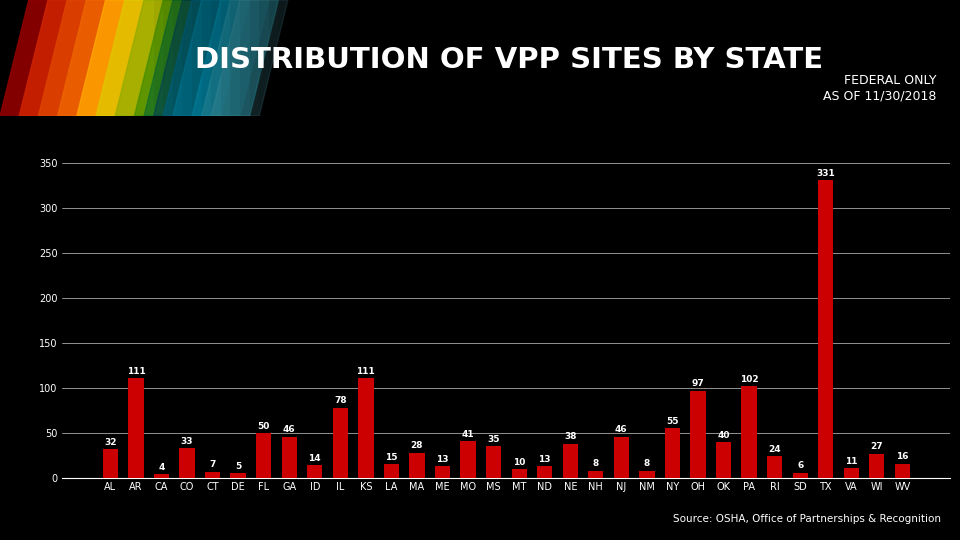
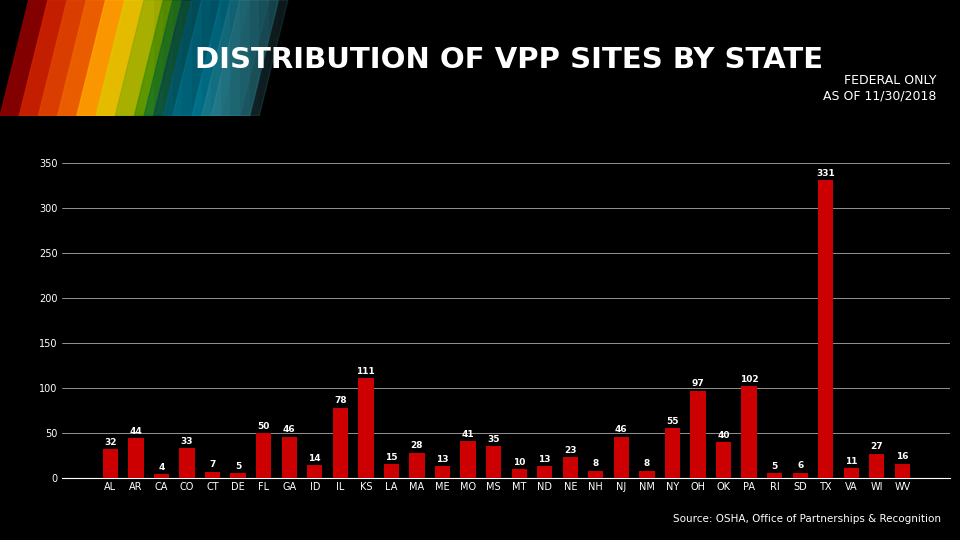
AR: 111 -> 44
NE: 38 -> 23
RI: 24 -> 5
